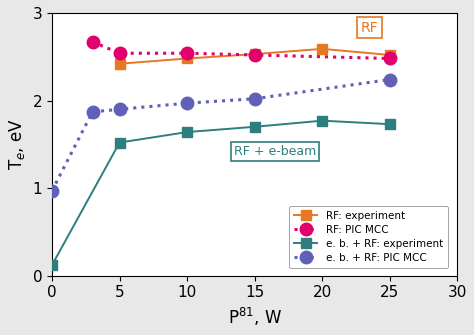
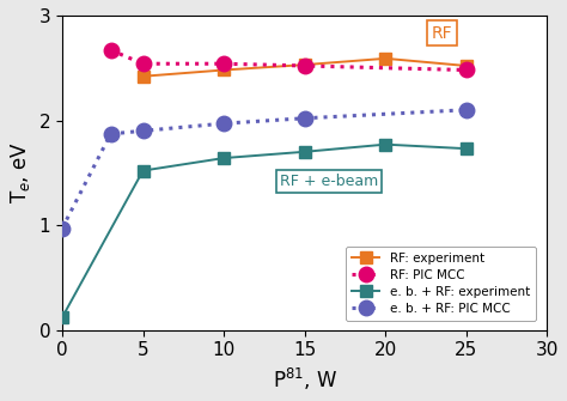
e. b. + RF: PIC MCC/25: 2.24 -> 2.10
